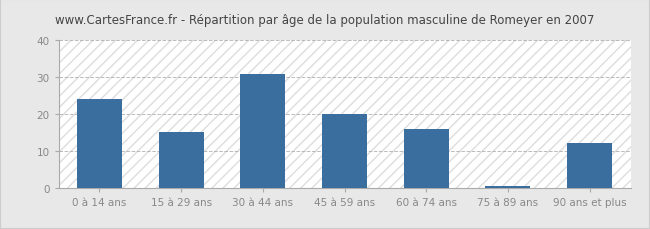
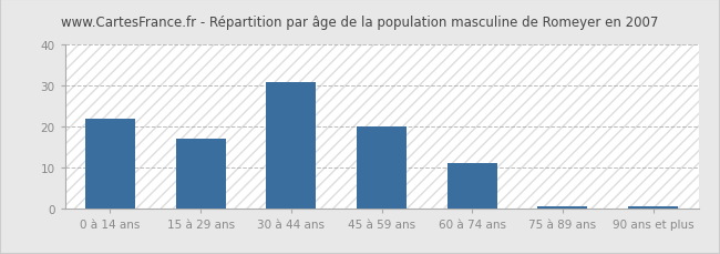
0 à 14 ans: 24.0 -> 22.0
15 à 29 ans: 15.0 -> 17.0
60 à 74 ans: 16.0 -> 11.0
90 ans et plus: 12.0 -> 0.4
